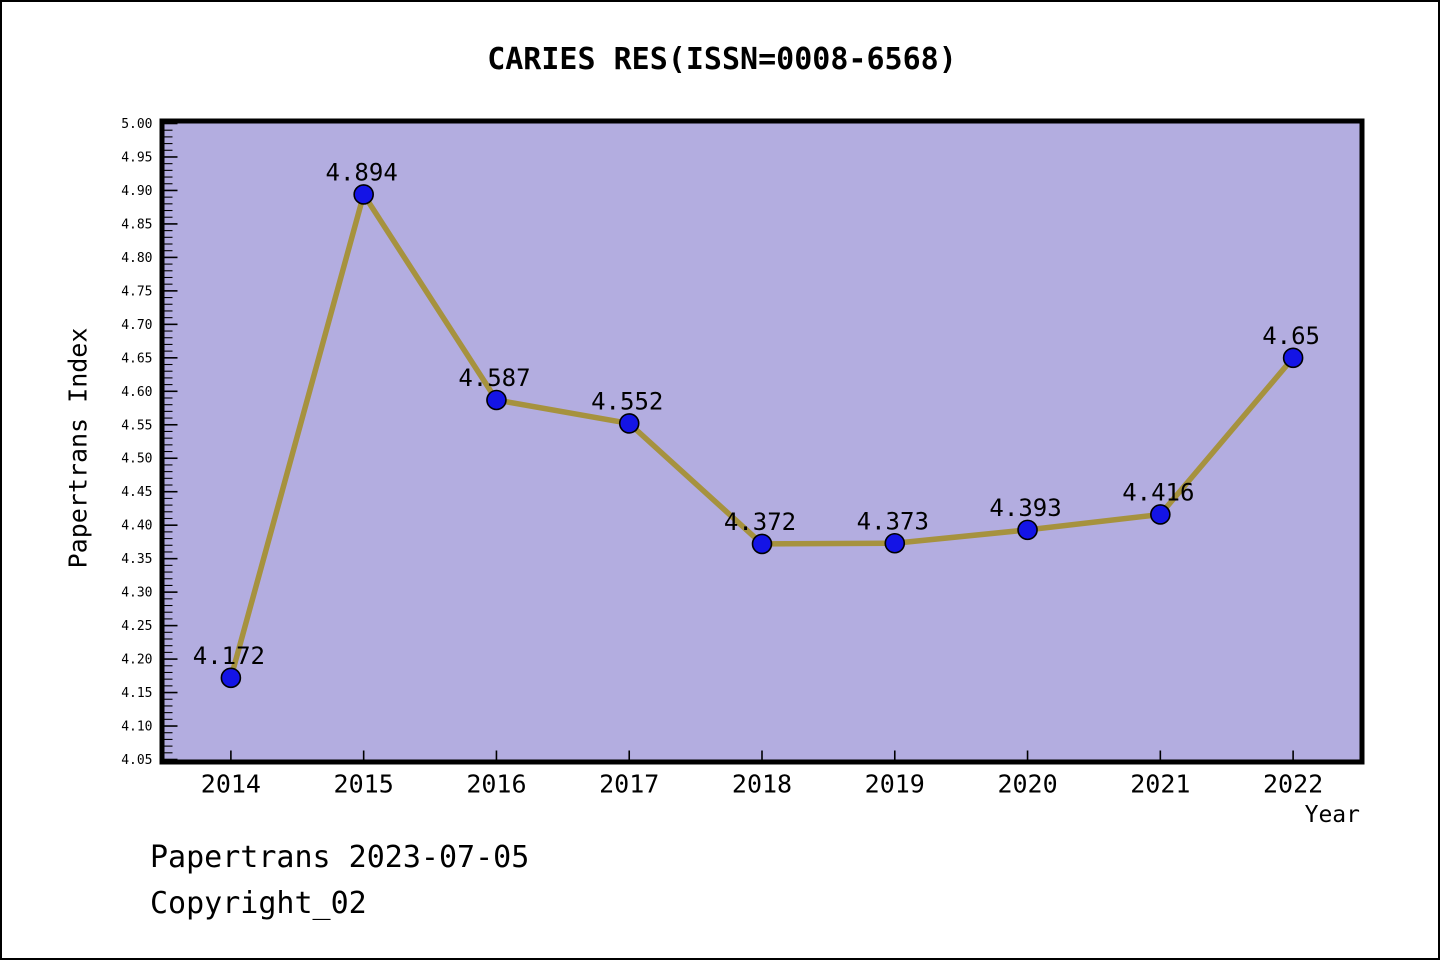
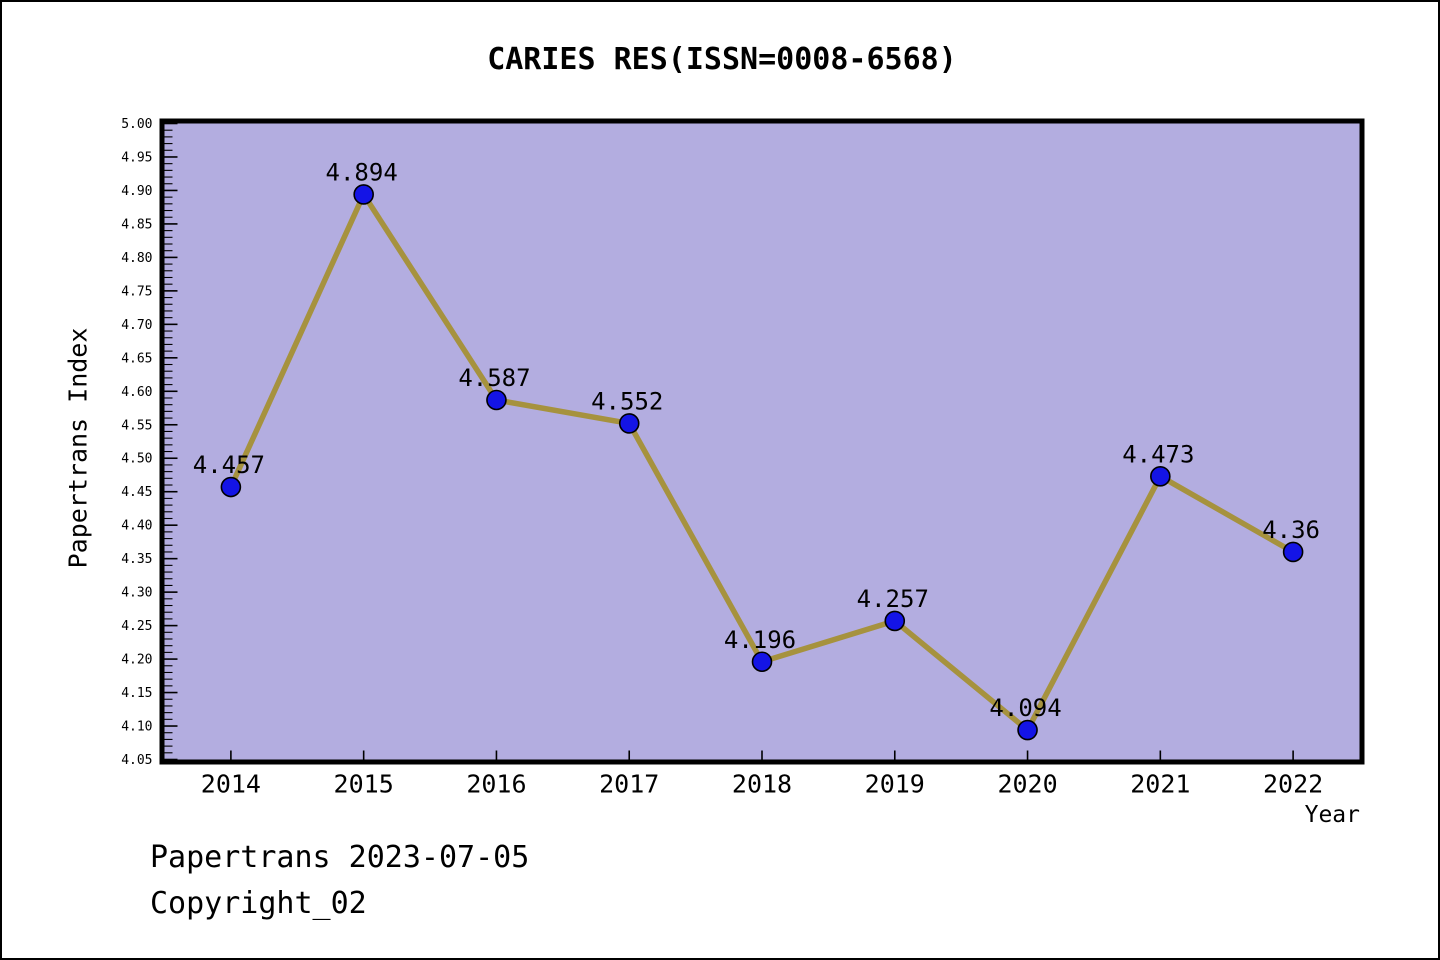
2014: 4.172 -> 4.457
2018: 4.372 -> 4.196
2019: 4.373 -> 4.257
2020: 4.393 -> 4.094
2021: 4.416 -> 4.473
2022: 4.65 -> 4.36
